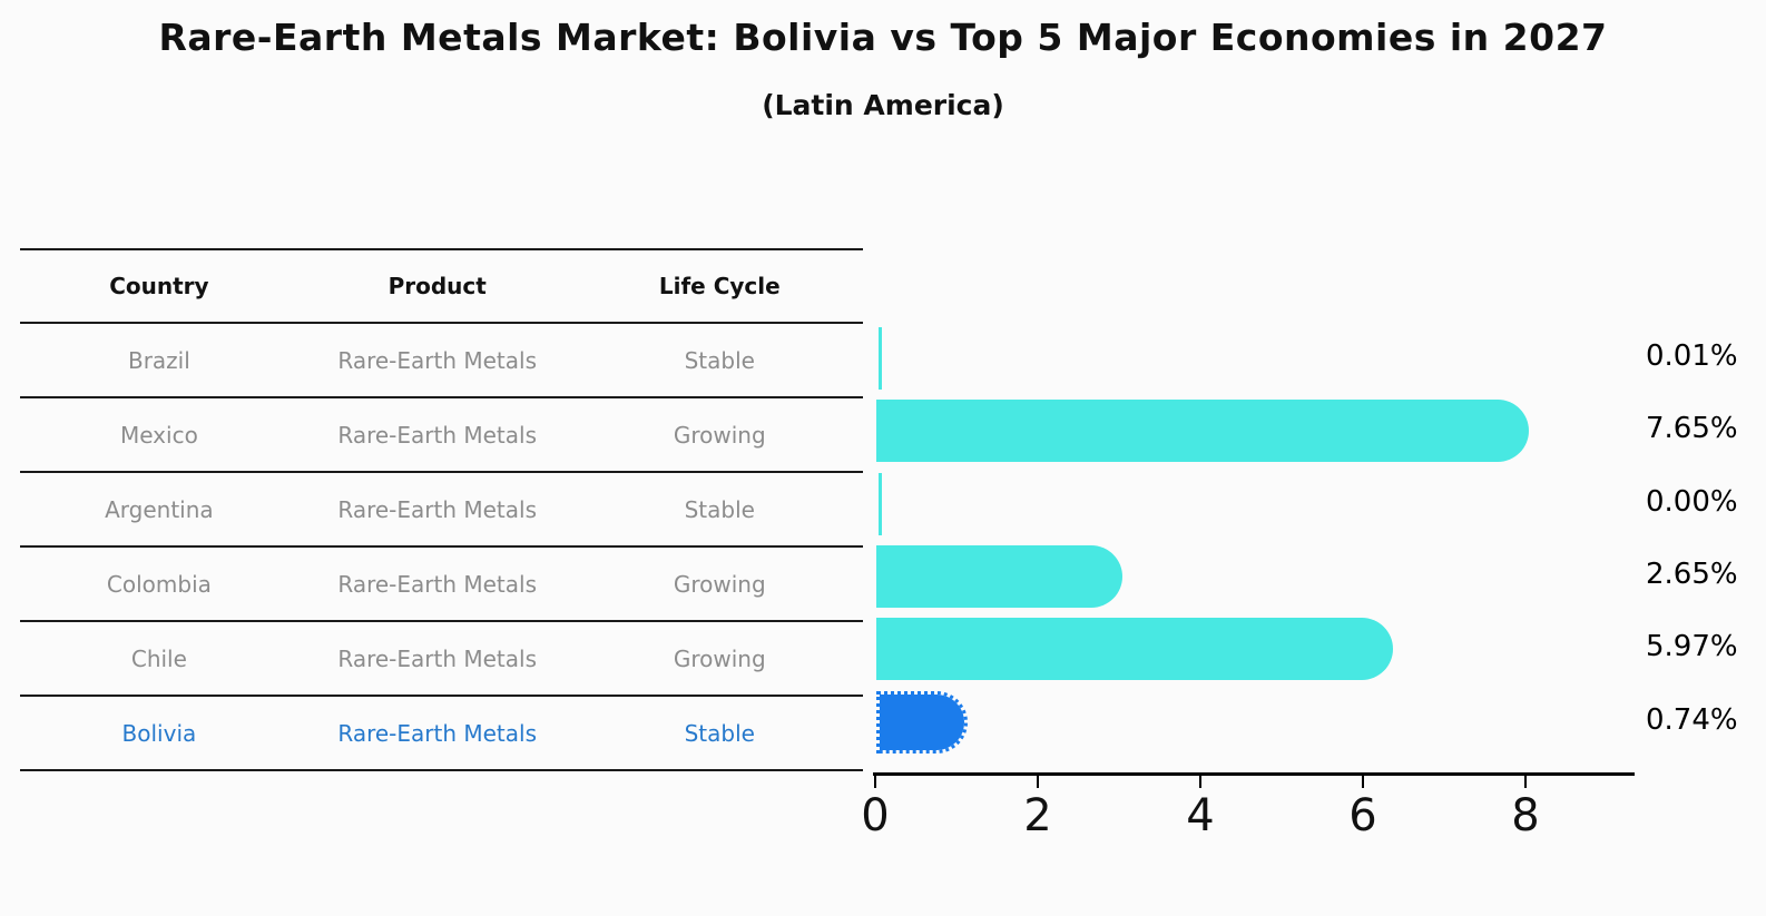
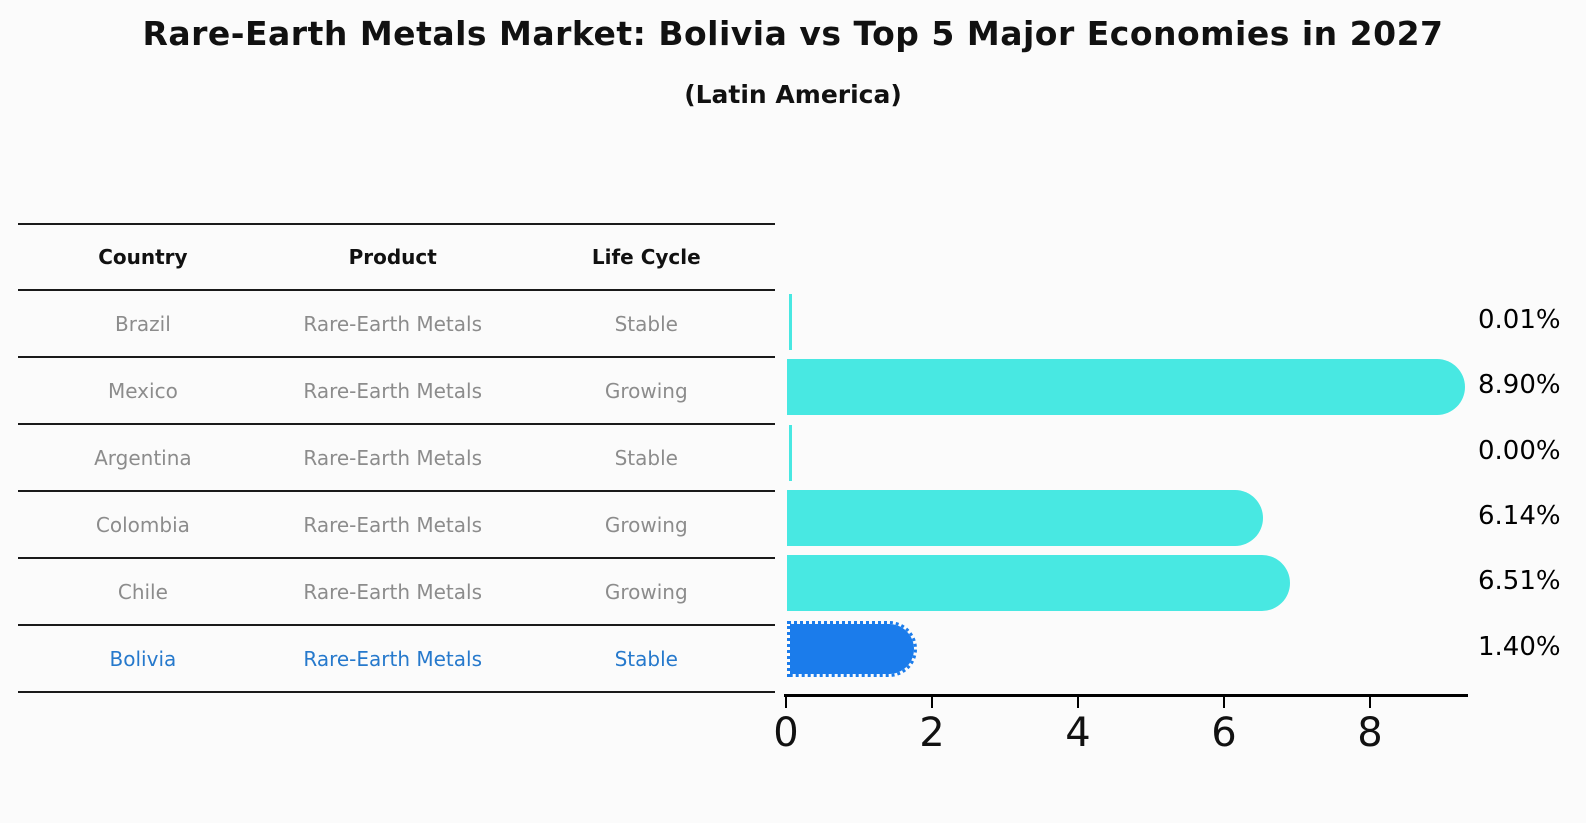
Mexico: 7.65% -> 8.90%
Colombia: 2.65% -> 6.14%
Chile: 5.97% -> 6.51%
Bolivia: 0.74% -> 1.40%
